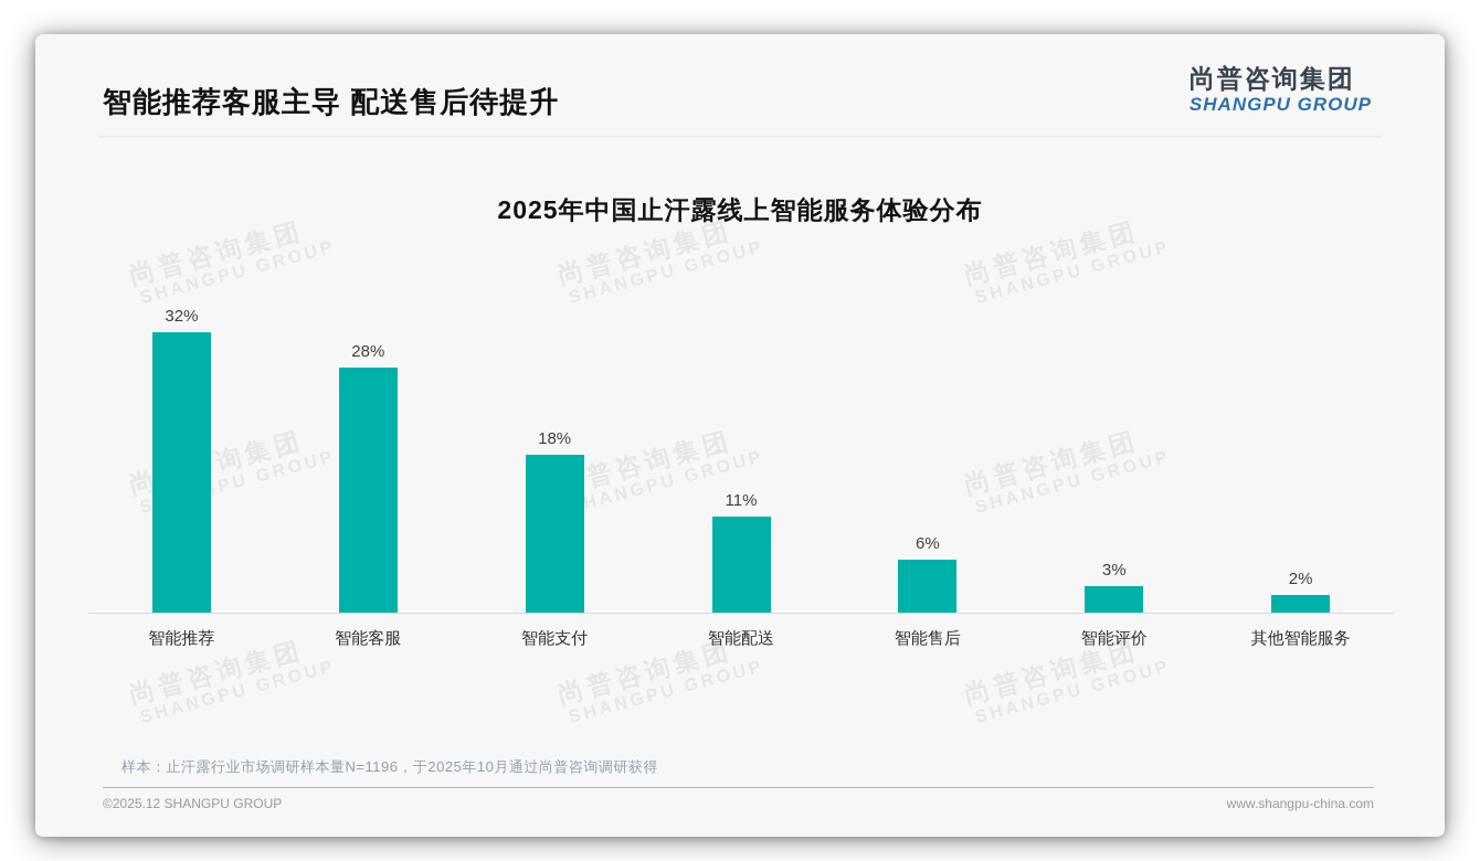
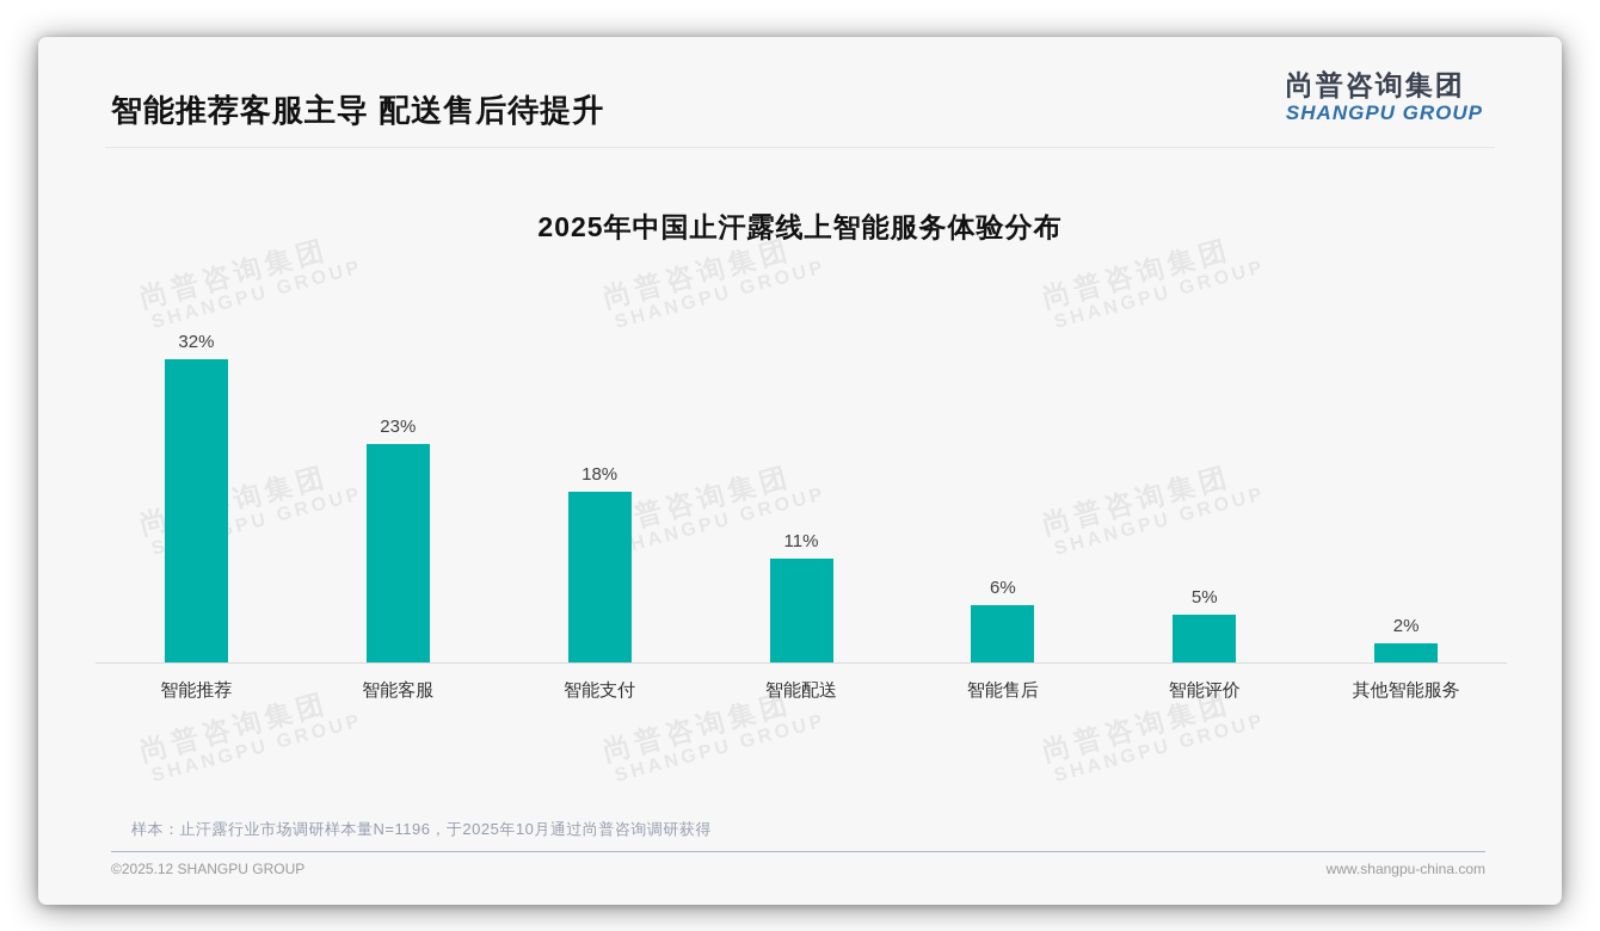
智能客服: 28% -> 23%
智能评价: 3% -> 5%
